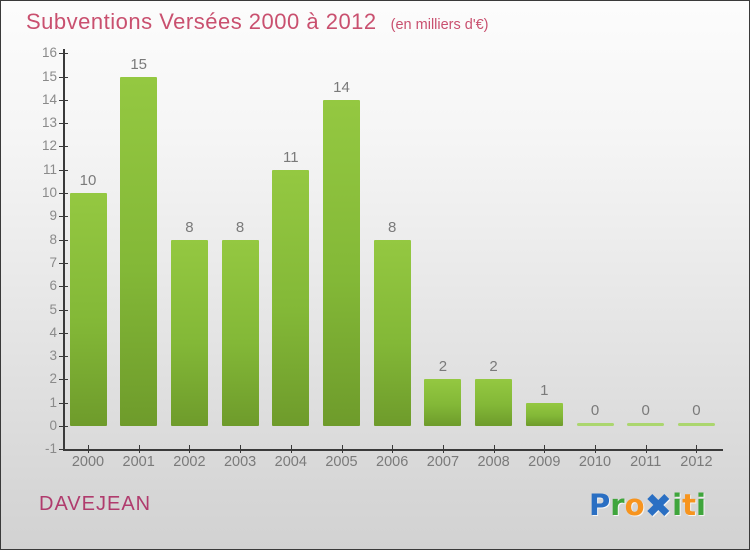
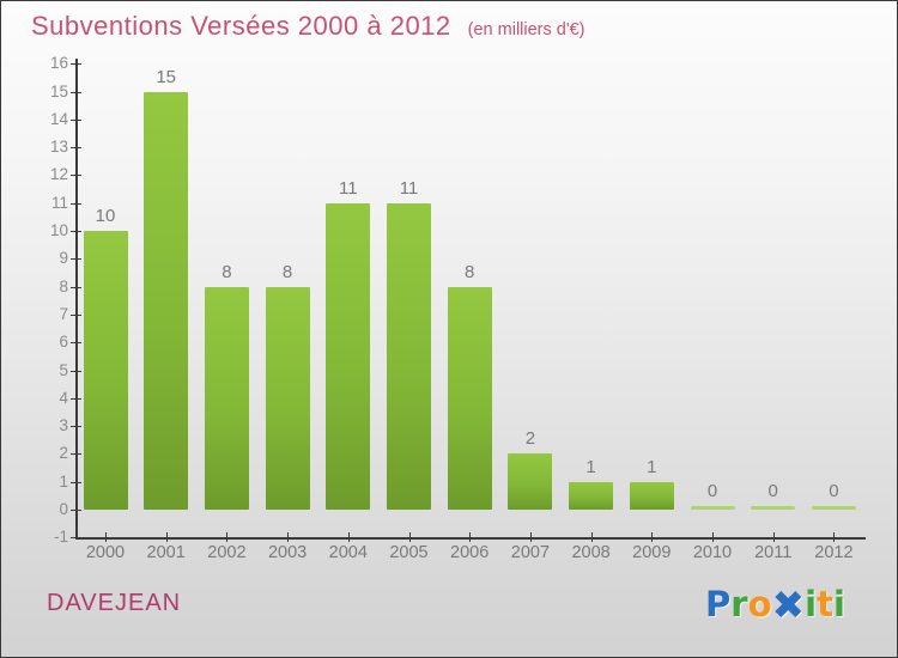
2005: 14 -> 11
2008: 2 -> 1
